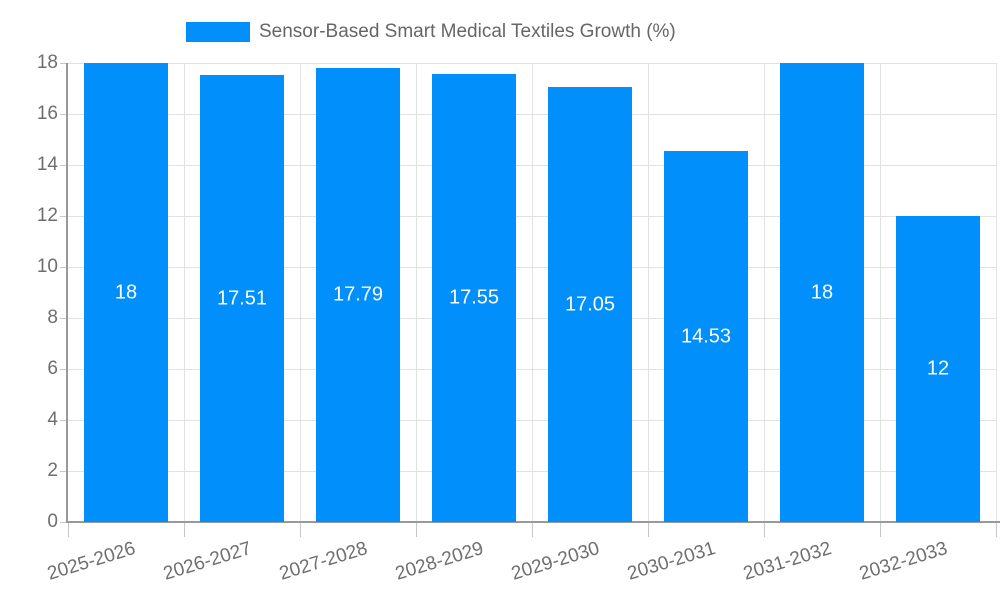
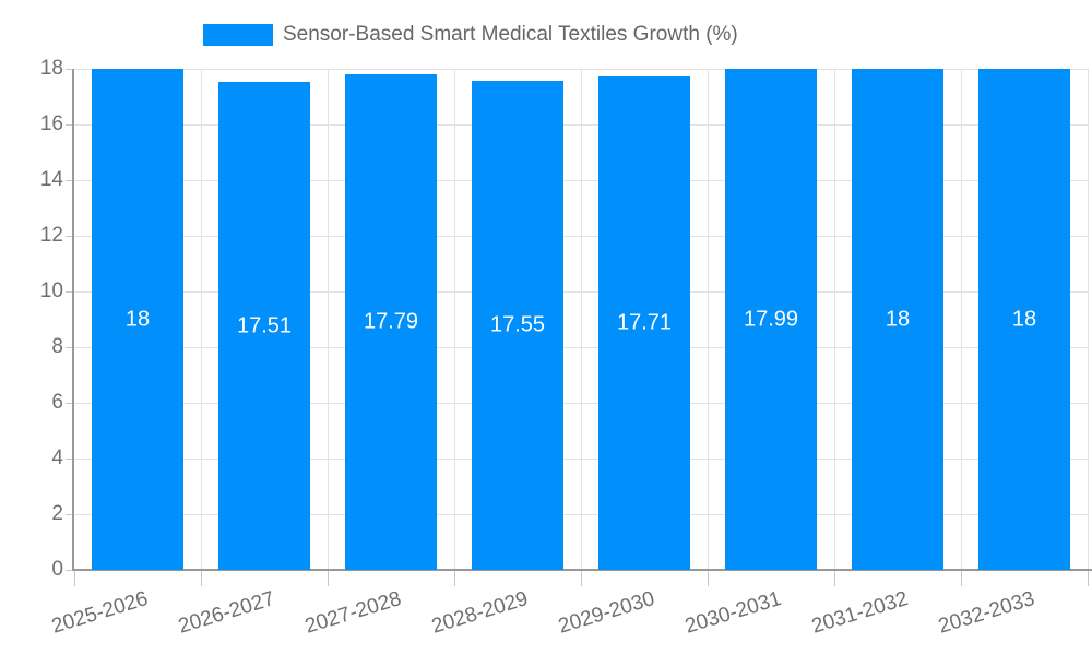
2029-2030: 17.05 -> 17.71
2030-2031: 14.53 -> 17.99
2032-2033: 12 -> 18
